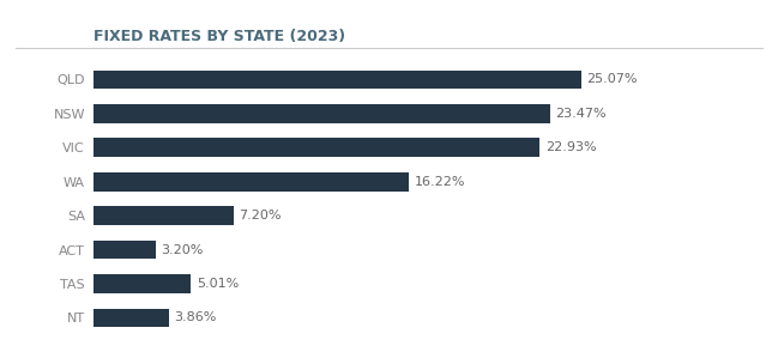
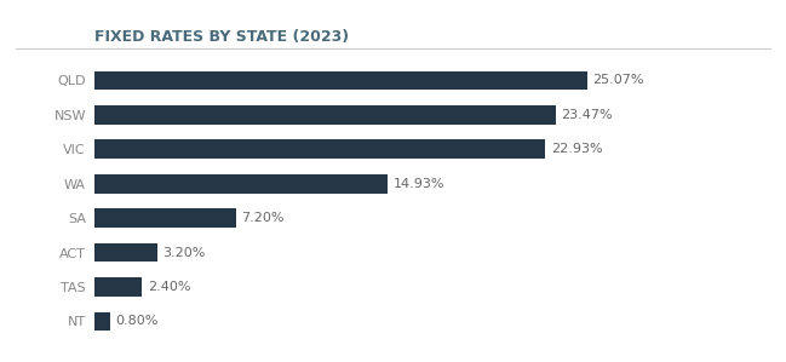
WA: 16.22% -> 14.93%
TAS: 5.01% -> 2.40%
NT: 3.86% -> 0.80%
